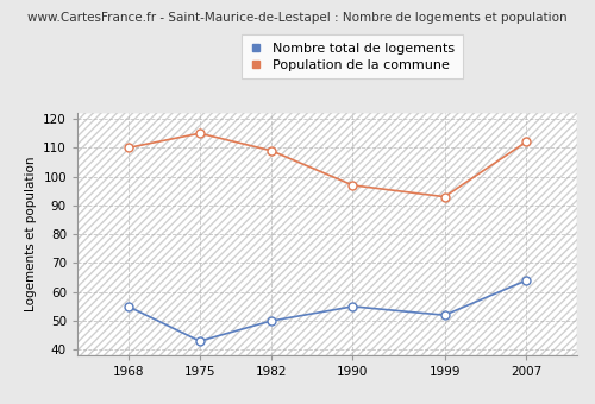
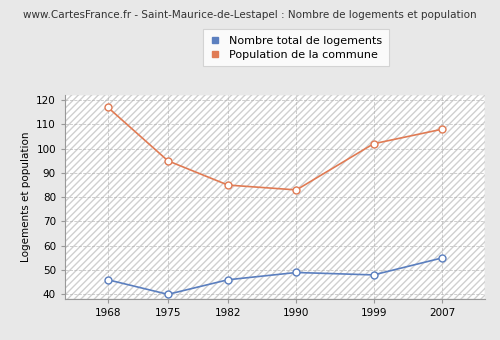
Nombre total de logements/1968: 55 -> 46
Population de la commune/1968: 110 -> 117
Nombre total de logements/1975: 43 -> 40
Population de la commune/1975: 115 -> 95
Nombre total de logements/1982: 50 -> 46
Population de la commune/1982: 109 -> 85
Nombre total de logements/1990: 55 -> 49
Population de la commune/1990: 97 -> 83
Nombre total de logements/1999: 52 -> 48
Population de la commune/1999: 93 -> 102
Nombre total de logements/2007: 64 -> 55
Population de la commune/2007: 112 -> 108
